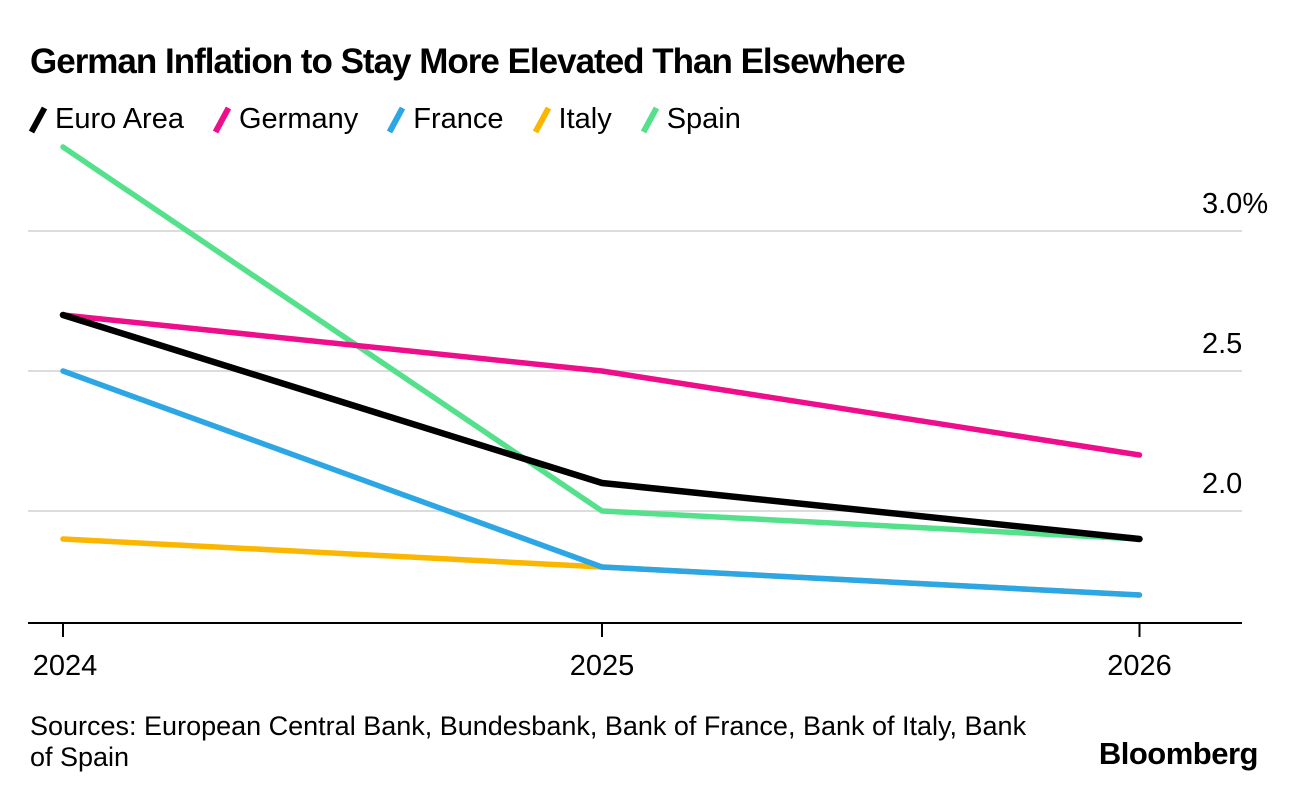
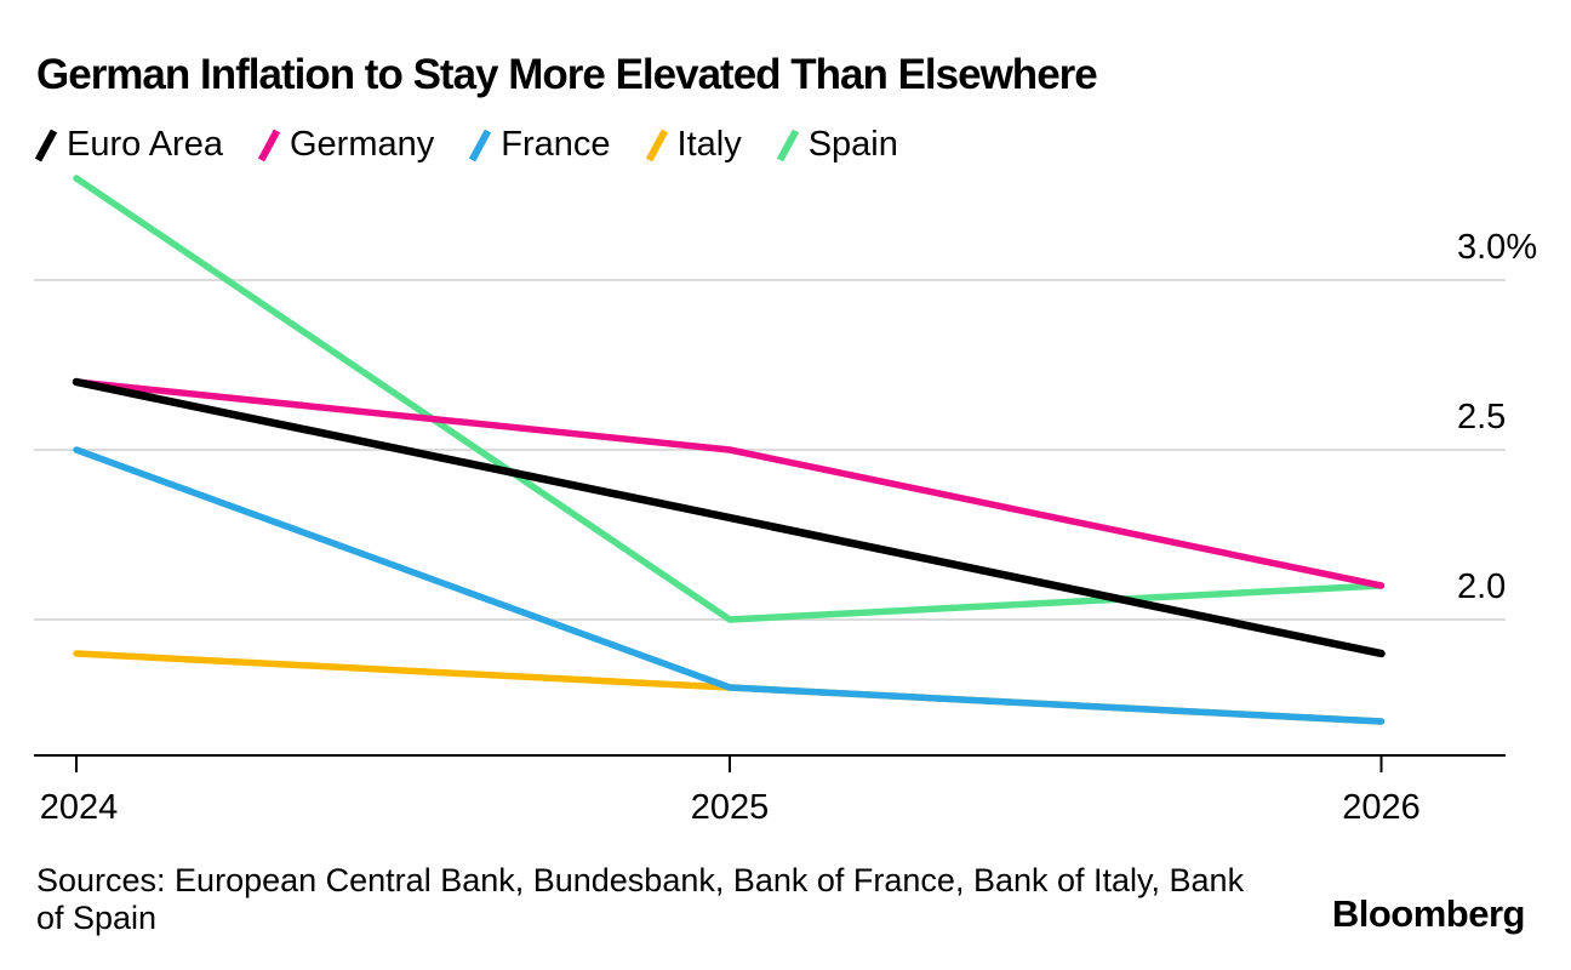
Euro Area/2025: 2.1% -> 2.3%
Germany/2026: 2.2% -> 2.1%
Spain/2026: 1.9% -> 2.1%
